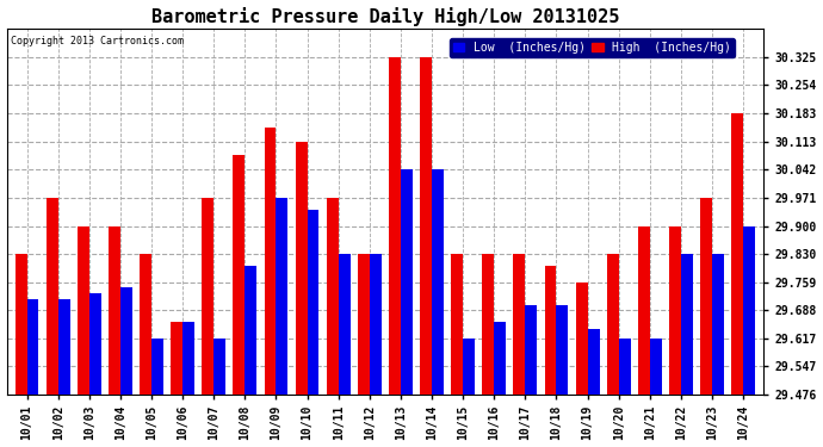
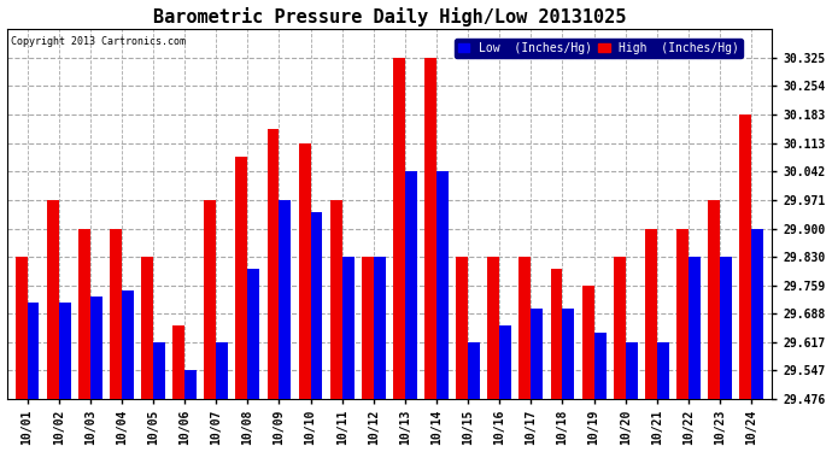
Low (Inches/Hg)/10/06: 29.660 -> 29.547
